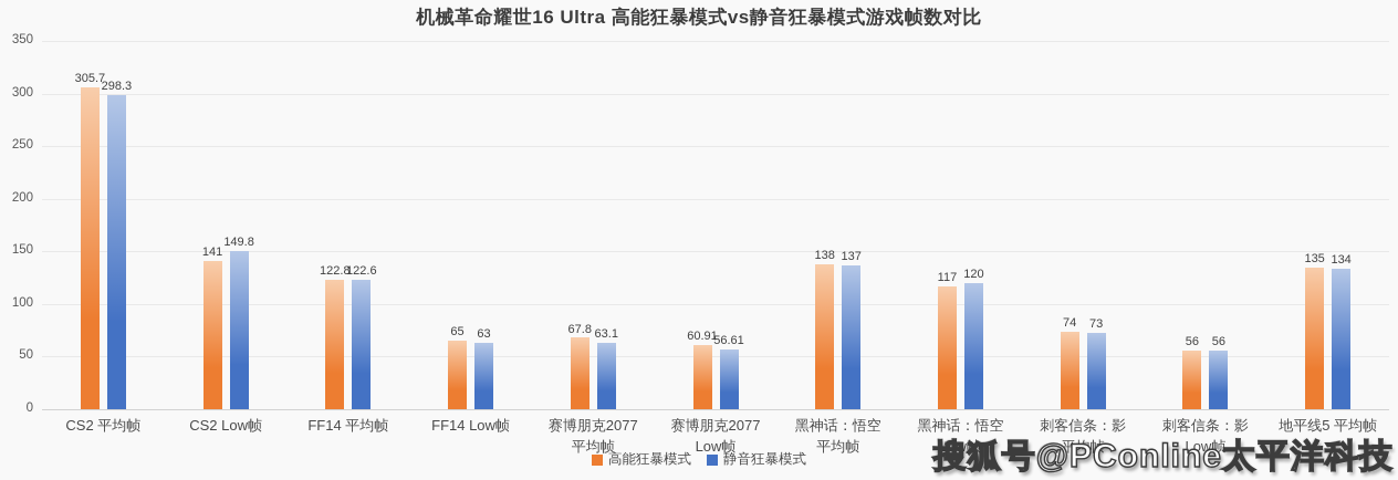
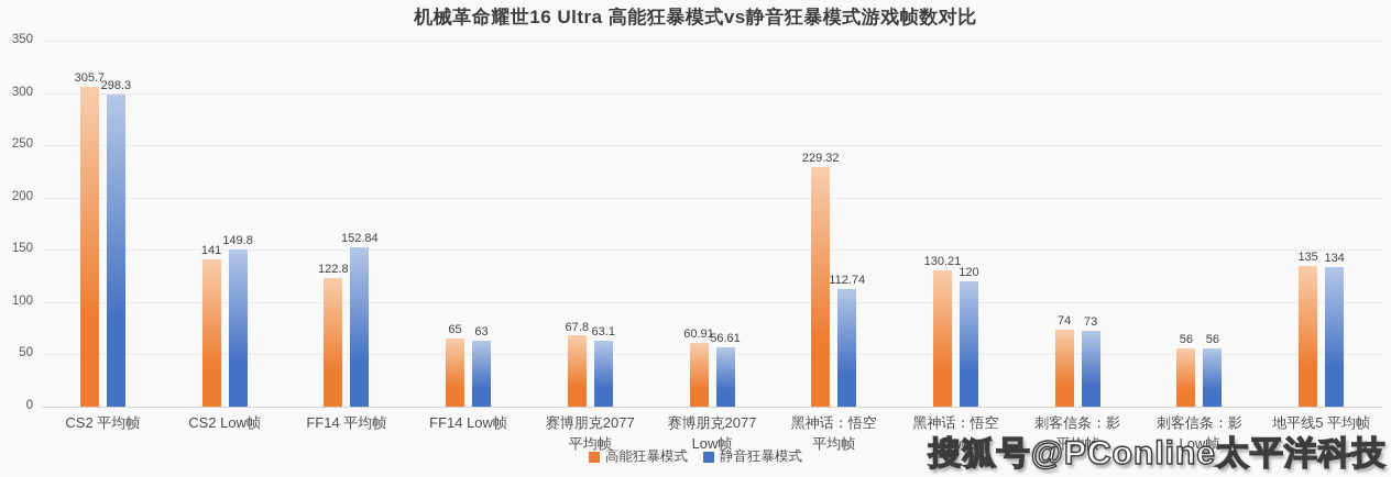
静音狂暴模式/FF14 平均帧: 122.6 -> 152.84
高能狂暴模式/黑神话：悟空 平均帧: 138 -> 229.32
静音狂暴模式/黑神话：悟空 平均帧: 137 -> 112.74
高能狂暴模式/黑神话：悟空 Low帧: 117 -> 130.21
